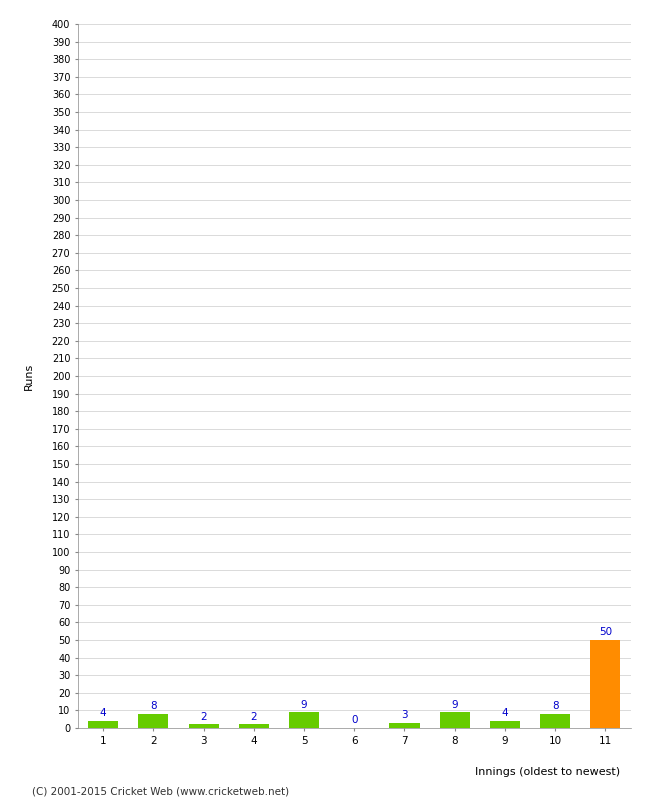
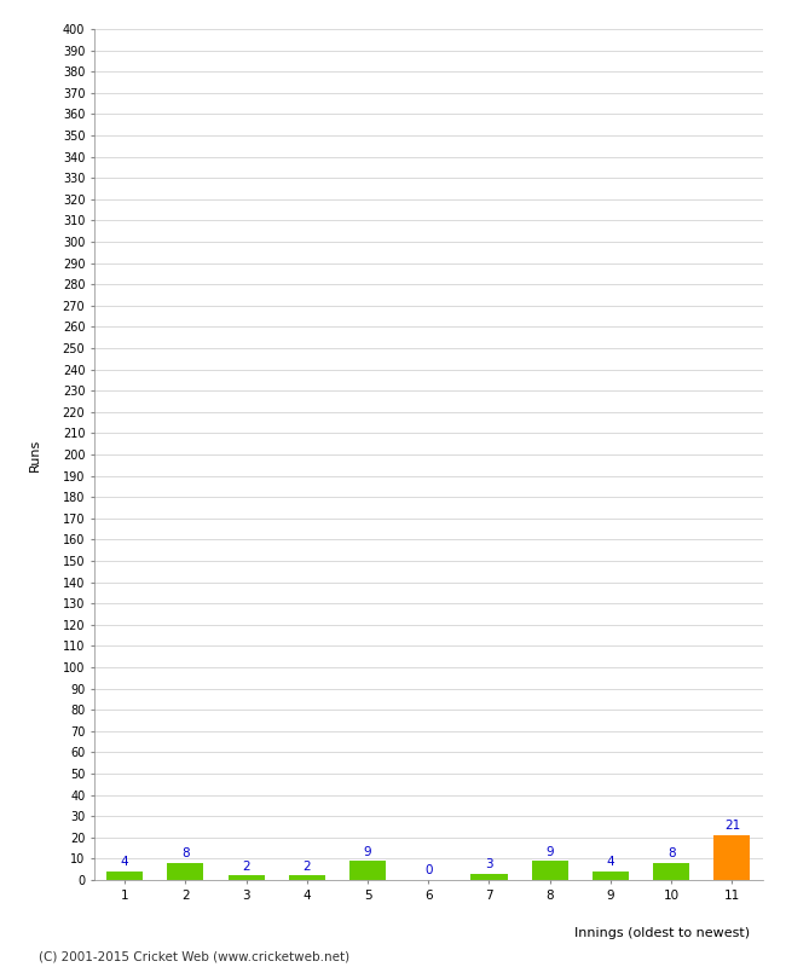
11: 50 -> 21
